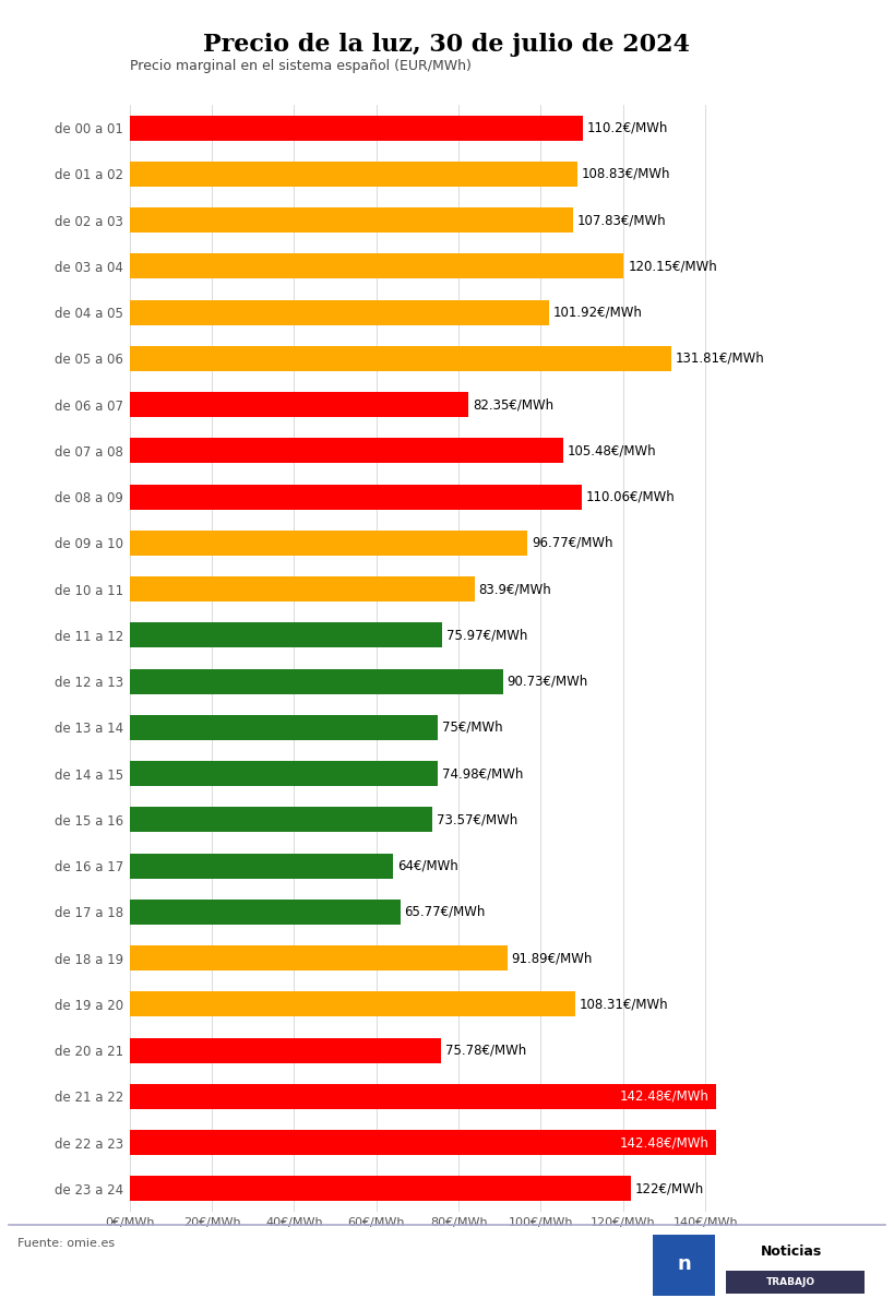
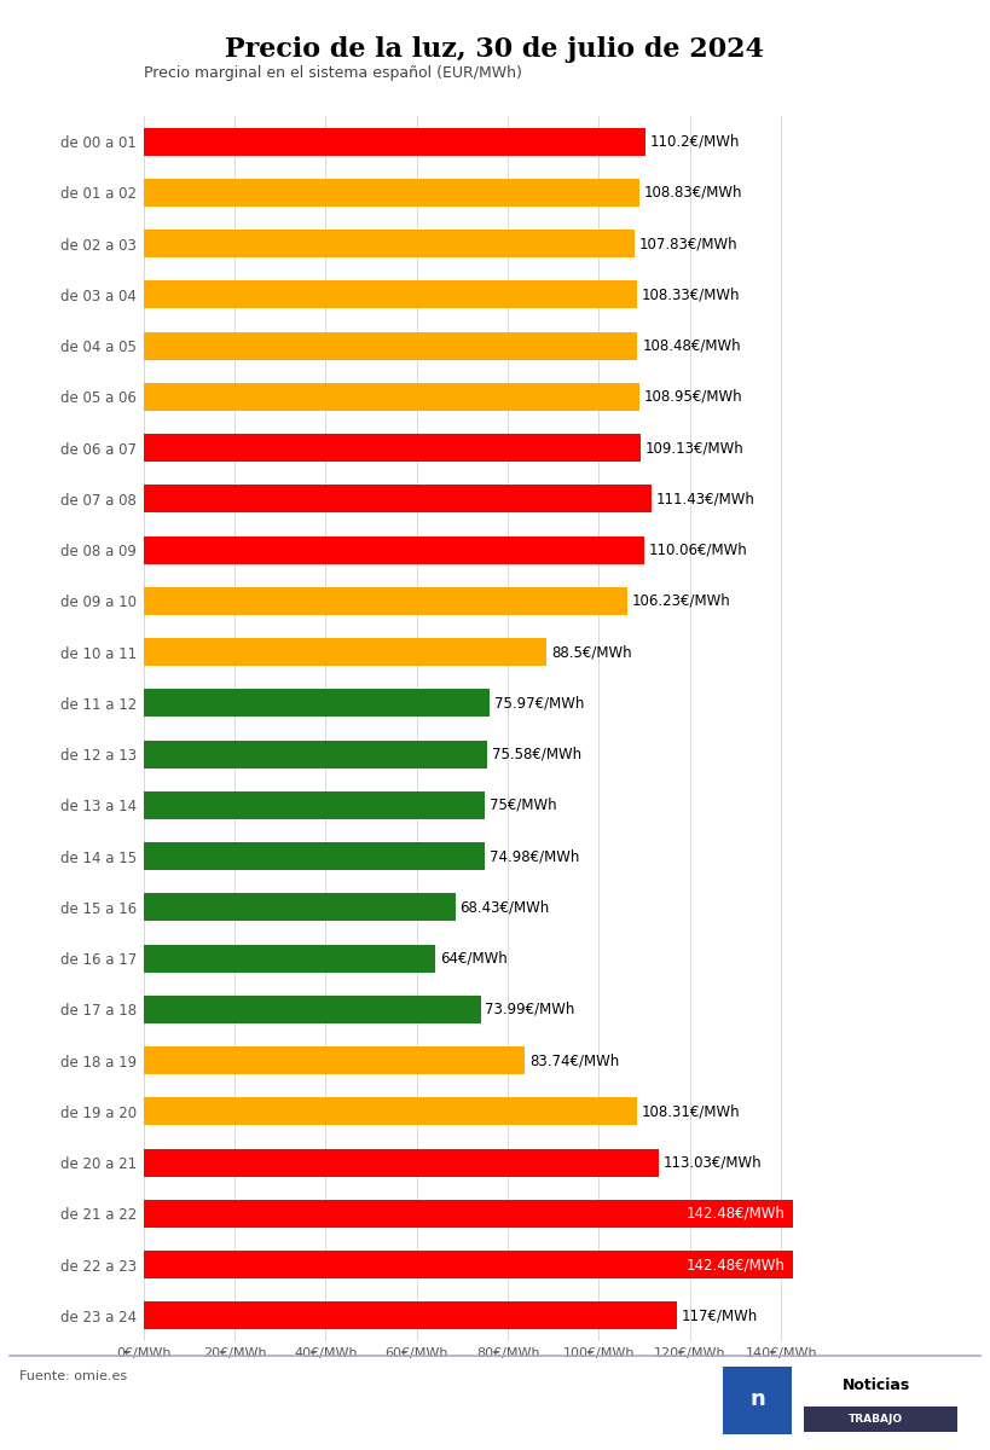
de 03 a 04: 120.15 -> 108.33
de 04 a 05: 101.92 -> 108.48
de 05 a 06: 131.81 -> 108.95
de 06 a 07: 82.35 -> 109.13
de 07 a 08: 105.48 -> 111.43
de 09 a 10: 96.77 -> 106.23
de 10 a 11: 83.9 -> 88.5
de 12 a 13: 90.73 -> 75.58
de 15 a 16: 73.57 -> 68.43
de 17 a 18: 65.77 -> 73.99
de 18 a 19: 91.89 -> 83.74
de 20 a 21: 75.78 -> 113.03
de 23 a 24: 122 -> 117
